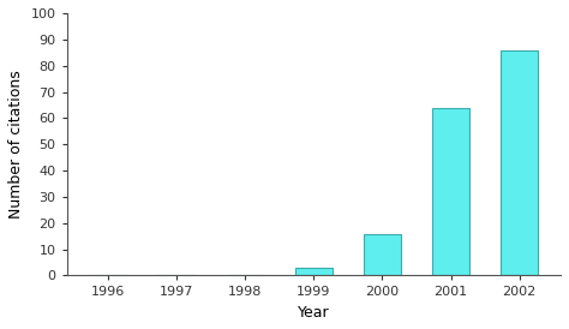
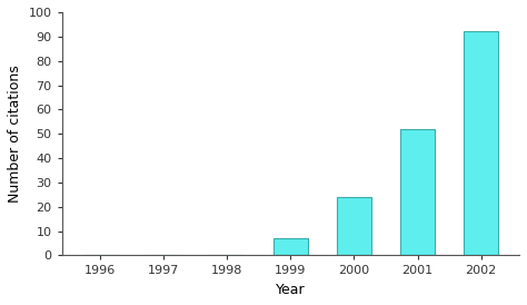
1999: 3 -> 7
2000: 16 -> 24
2001: 64 -> 52
2002: 86 -> 92
